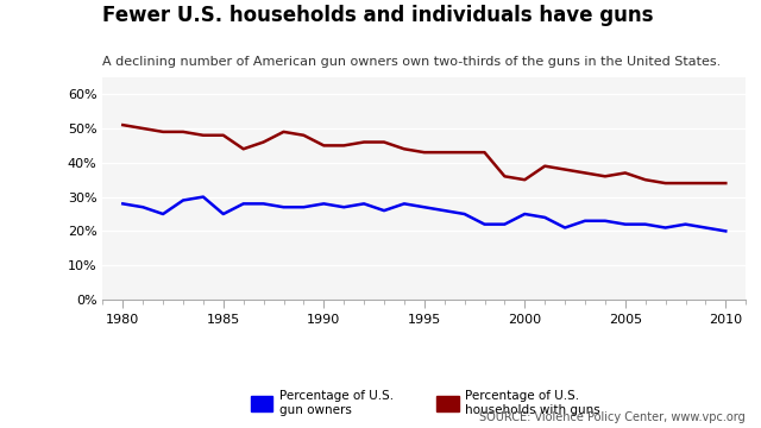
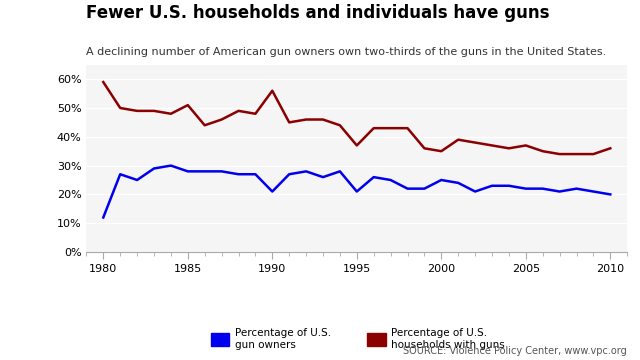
Percentage of U.S. households with guns/1980: 51% -> 59%
Percentage of U.S. gun owners/1980: 28% -> 12%
Percentage of U.S. households with guns/1985: 48% -> 51%
Percentage of U.S. gun owners/1985: 25% -> 28%
Percentage of U.S. households with guns/1990: 45% -> 56%
Percentage of U.S. gun owners/1990: 28% -> 21%
Percentage of U.S. households with guns/1995: 43% -> 37%
Percentage of U.S. gun owners/1995: 27% -> 21%
Percentage of U.S. households with guns/2010: 34% -> 36%
